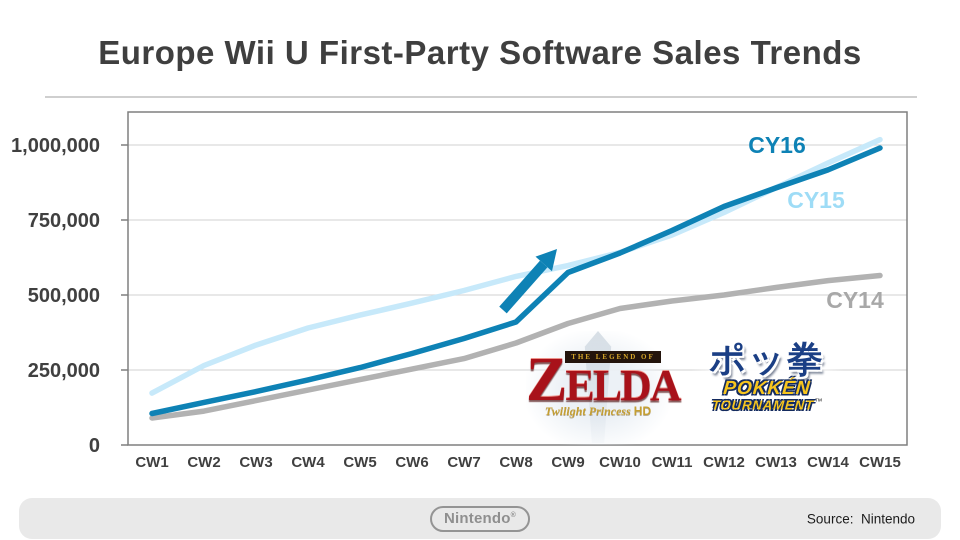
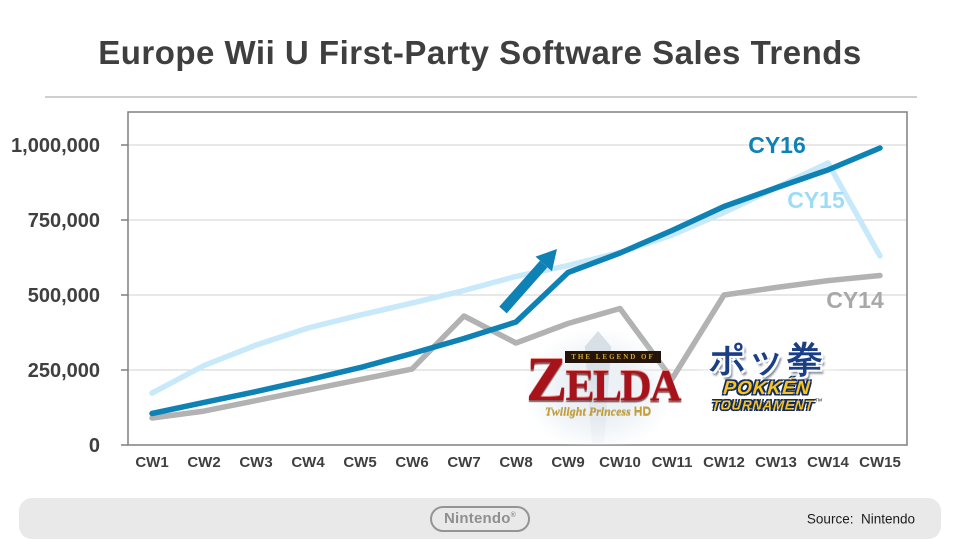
CY14/CW7: 290000 -> 430000
CY14/CW11: 480000 -> 220000
CY15/CW15: 1020000 -> 630000
